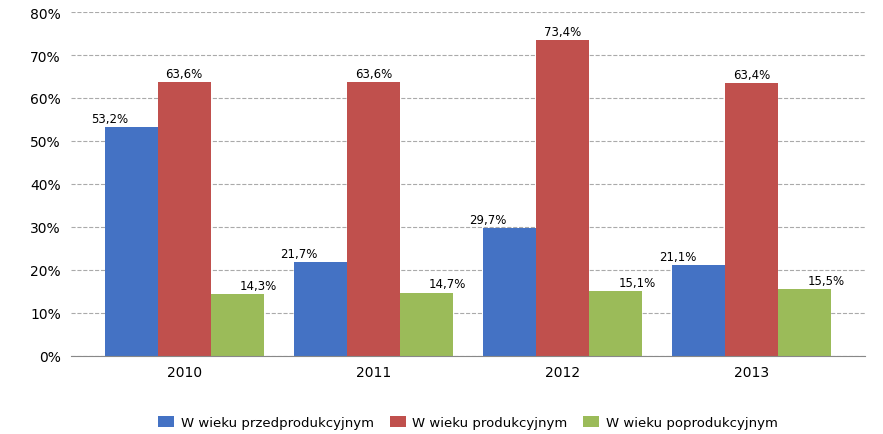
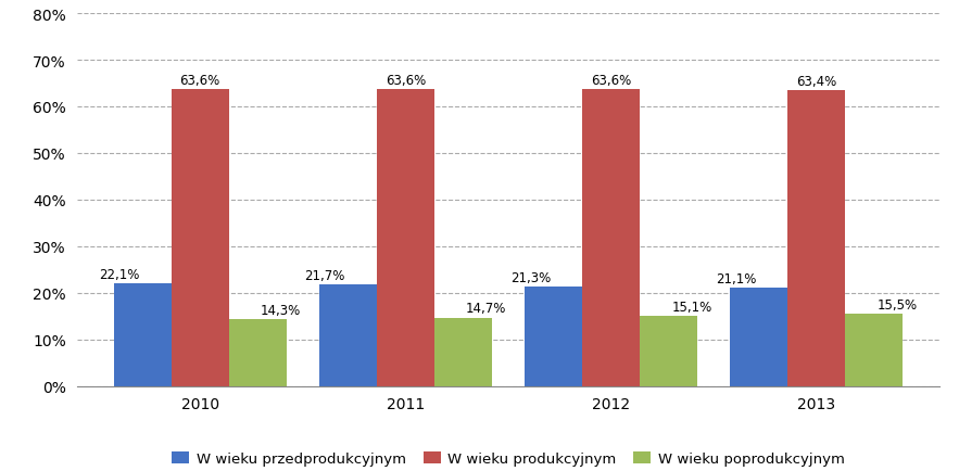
W wieku przedprodukcyjnym/2010: 53,2% -> 22,1%
W wieku przedprodukcyjnym/2012: 29,7% -> 21,3%
W wieku produkcyjnym/2012: 73,4% -> 63,6%
